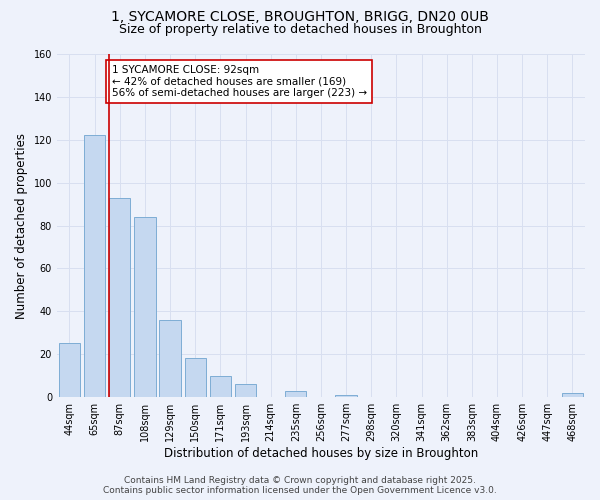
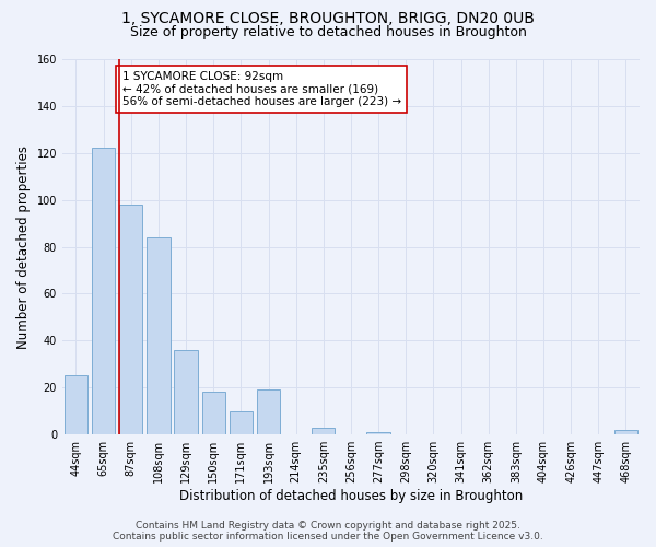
87sqm: 93 -> 98
193sqm: 6 -> 19
